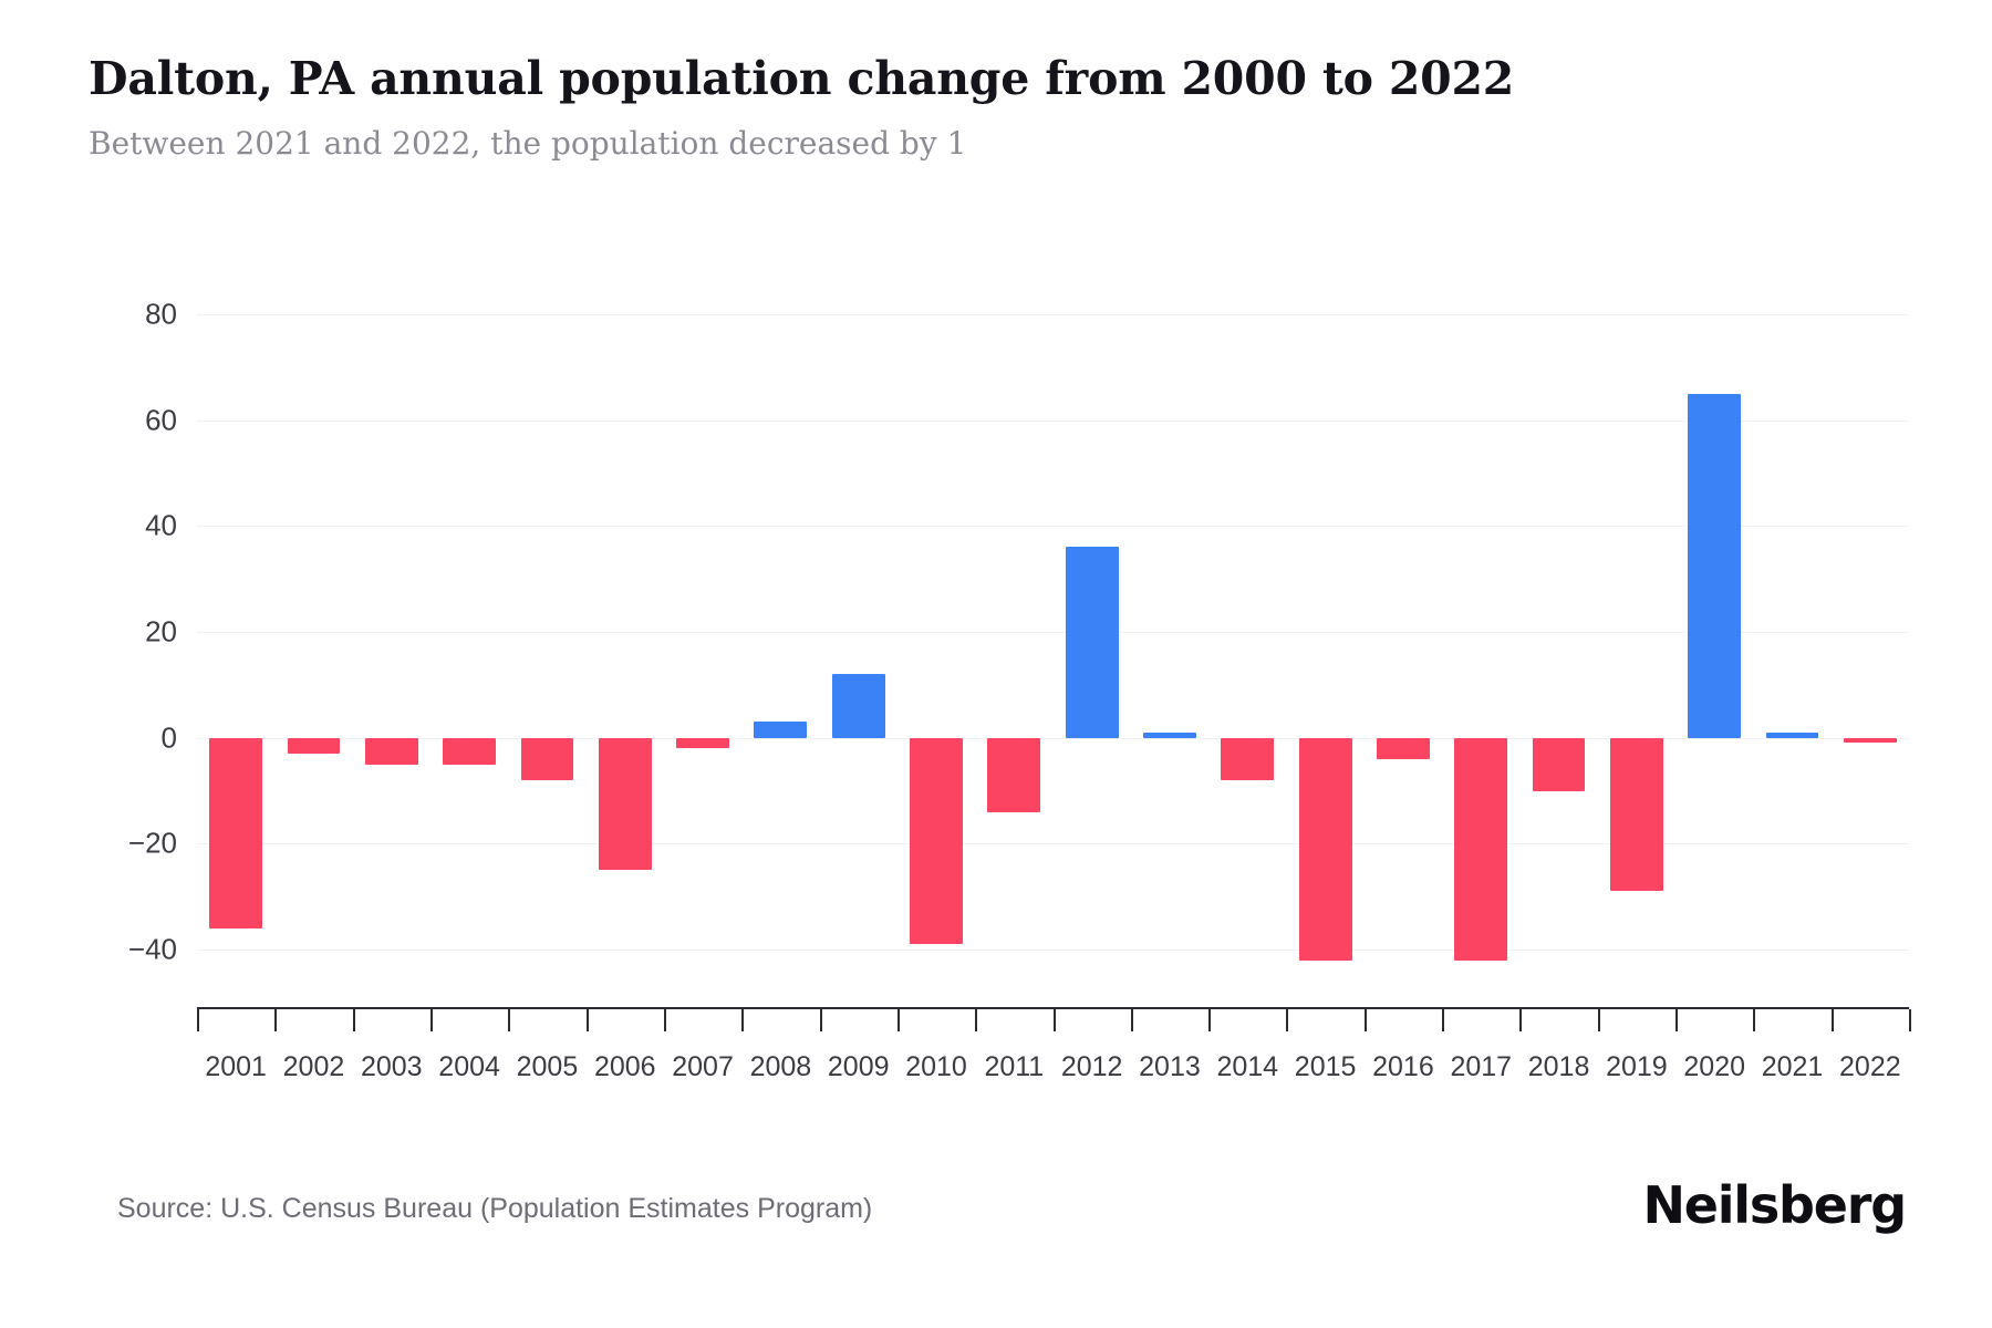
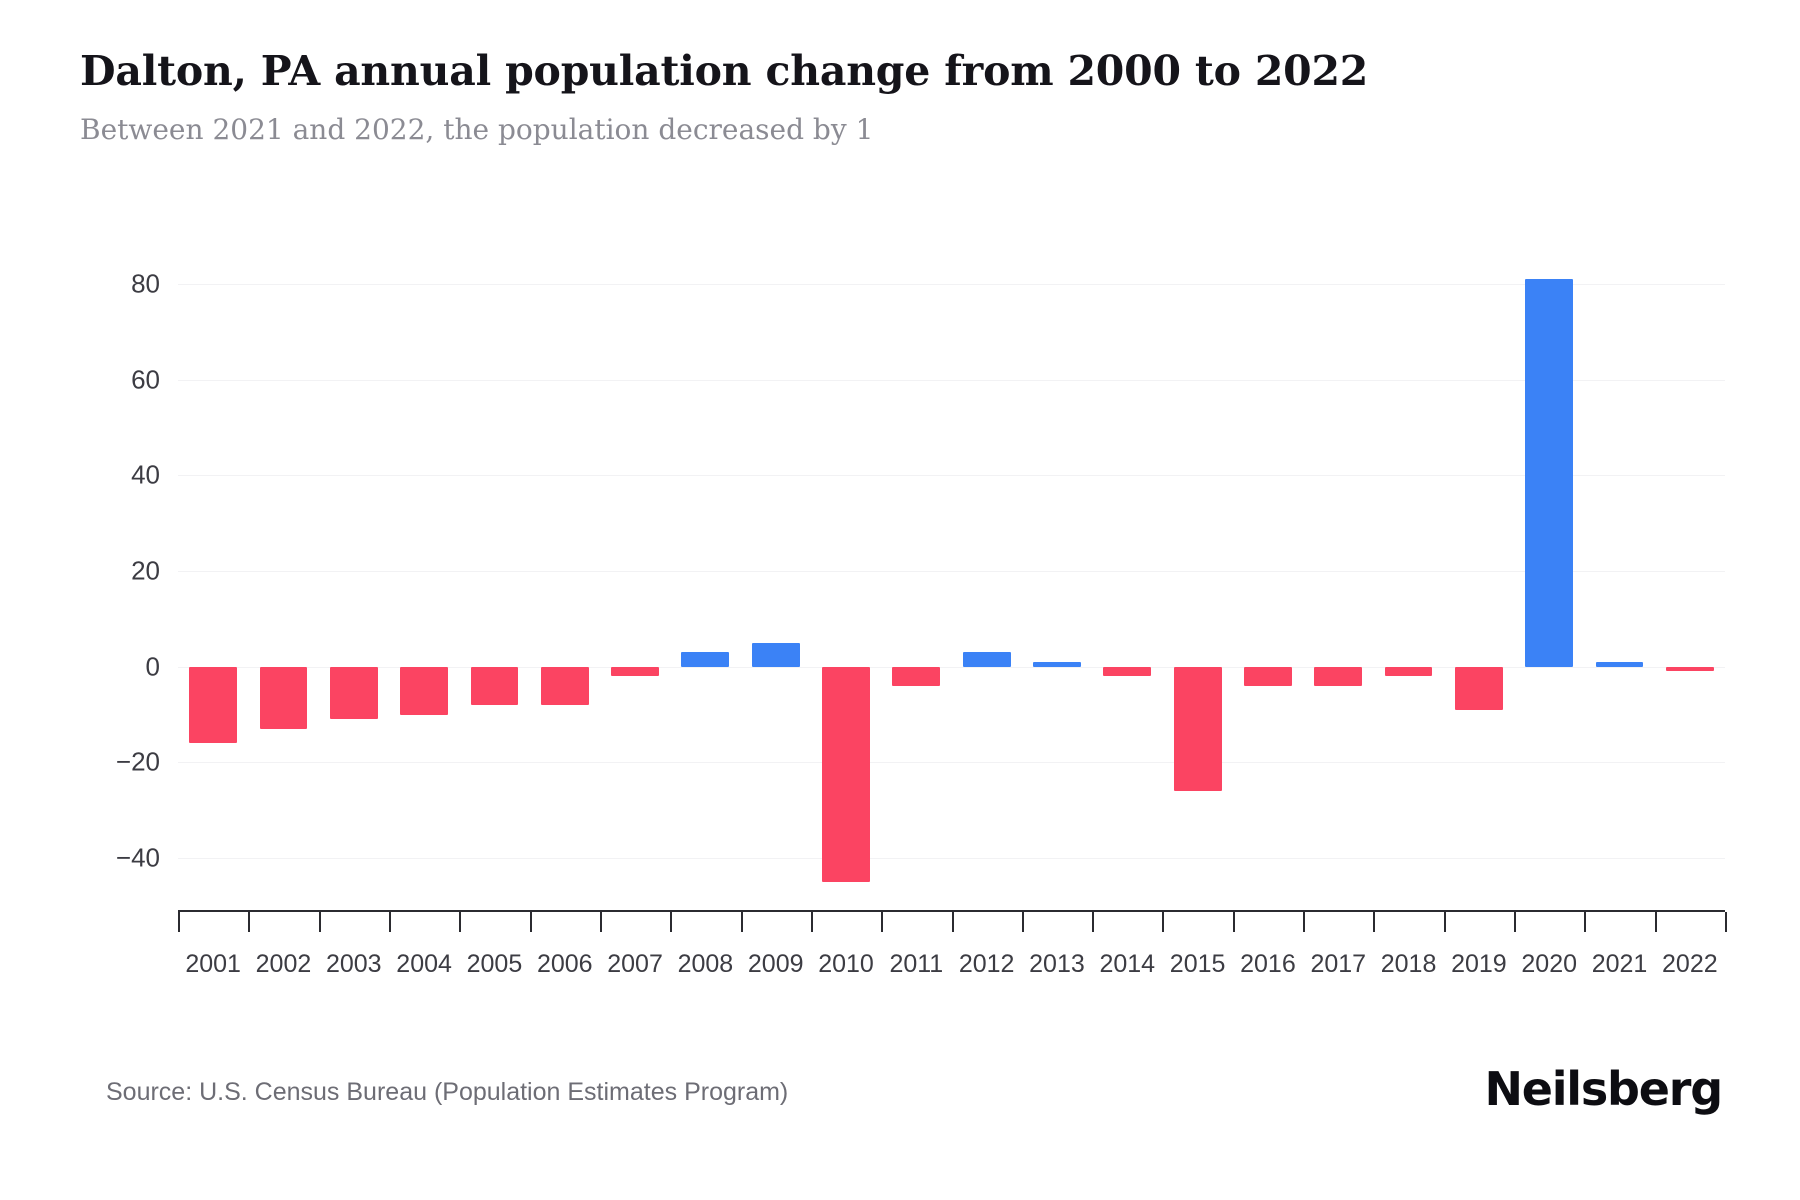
2001: -36 -> -16
2002: -3 -> -13
2003: -5 -> -11
2004: -5 -> -10
2006: -25 -> -8
2009: 12 -> 5
2010: -39 -> -45
2011: -14 -> -4
2012: 36 -> 3
2014: -8 -> -2
2015: -42 -> -26
2017: -42 -> -4
2018: -10 -> -2
2019: -29 -> -9
2020: 65 -> 81
